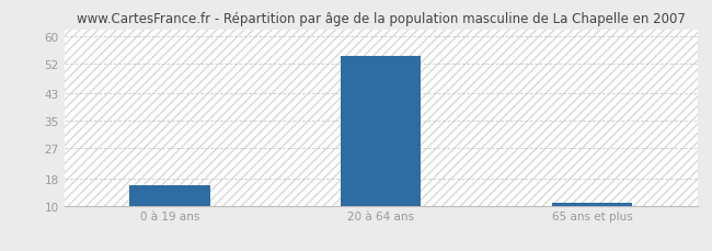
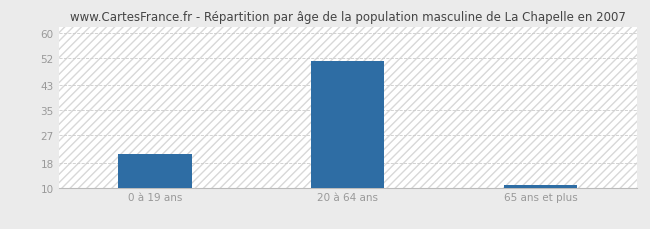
0 à 19 ans: 16 -> 21
20 à 64 ans: 54 -> 51
